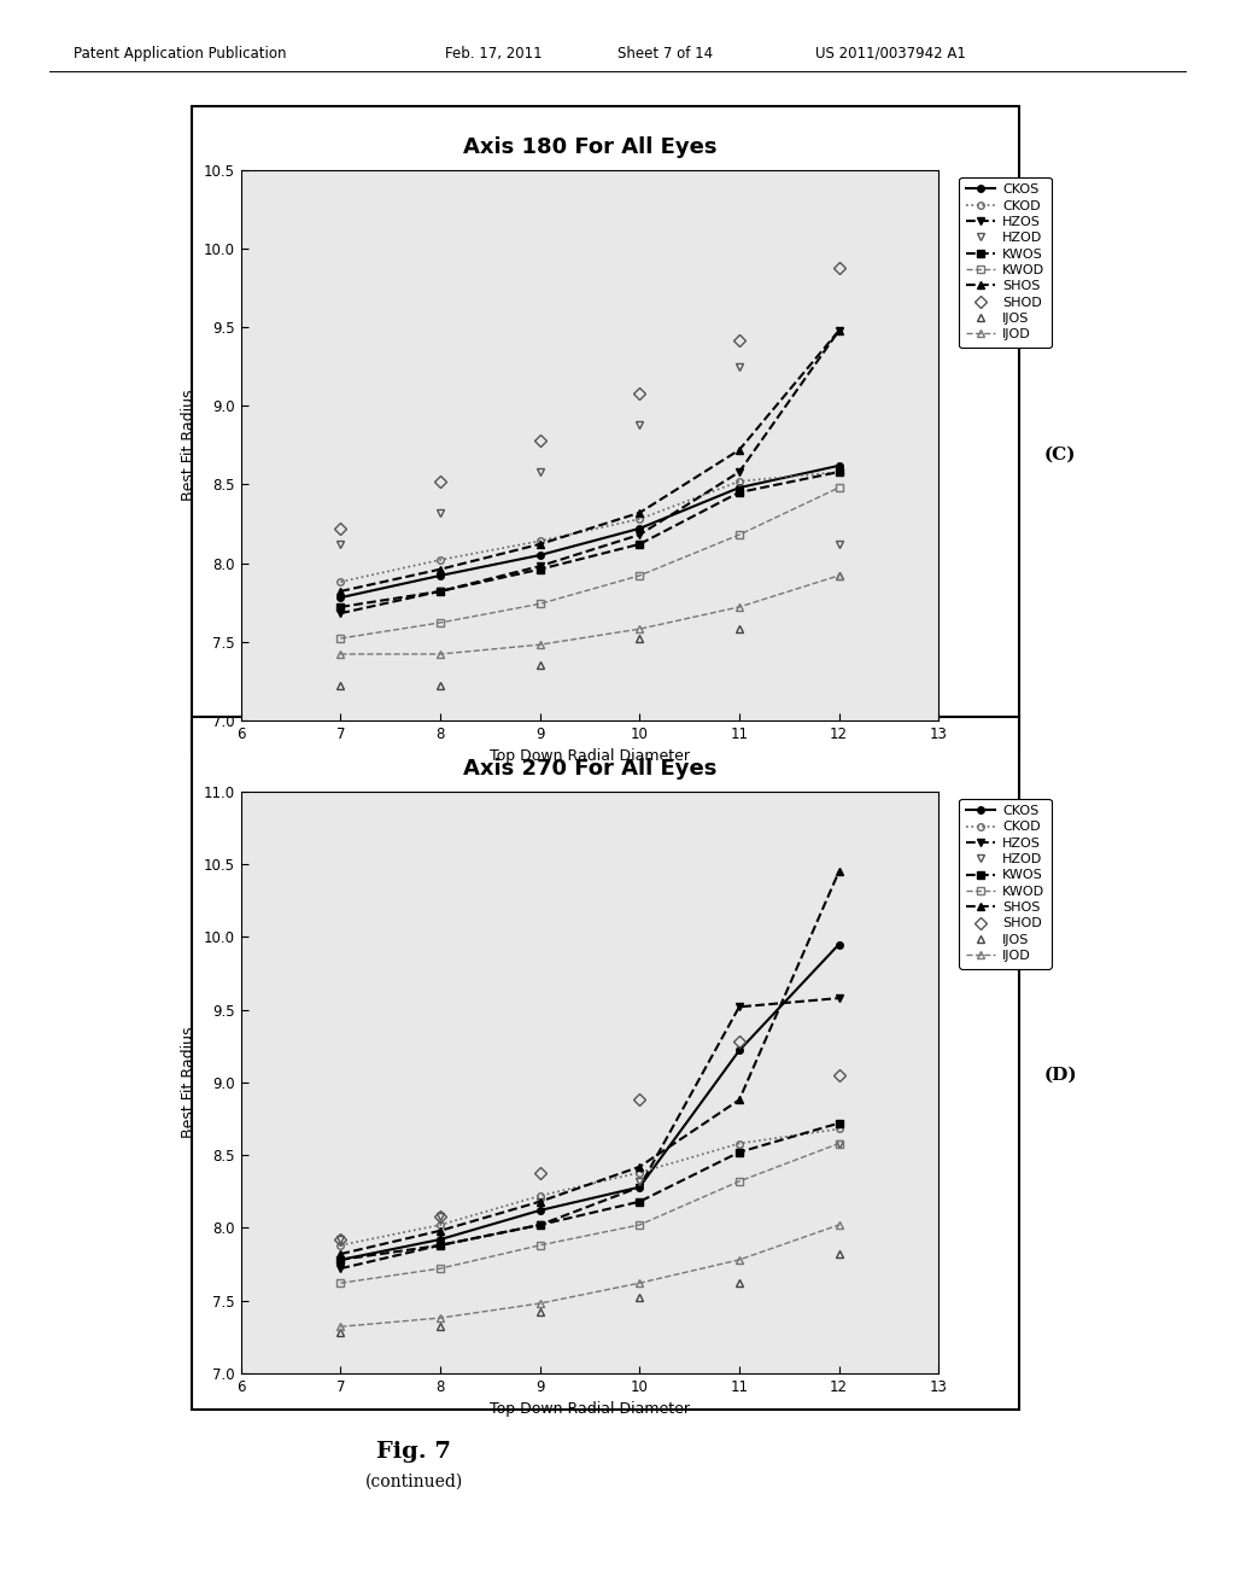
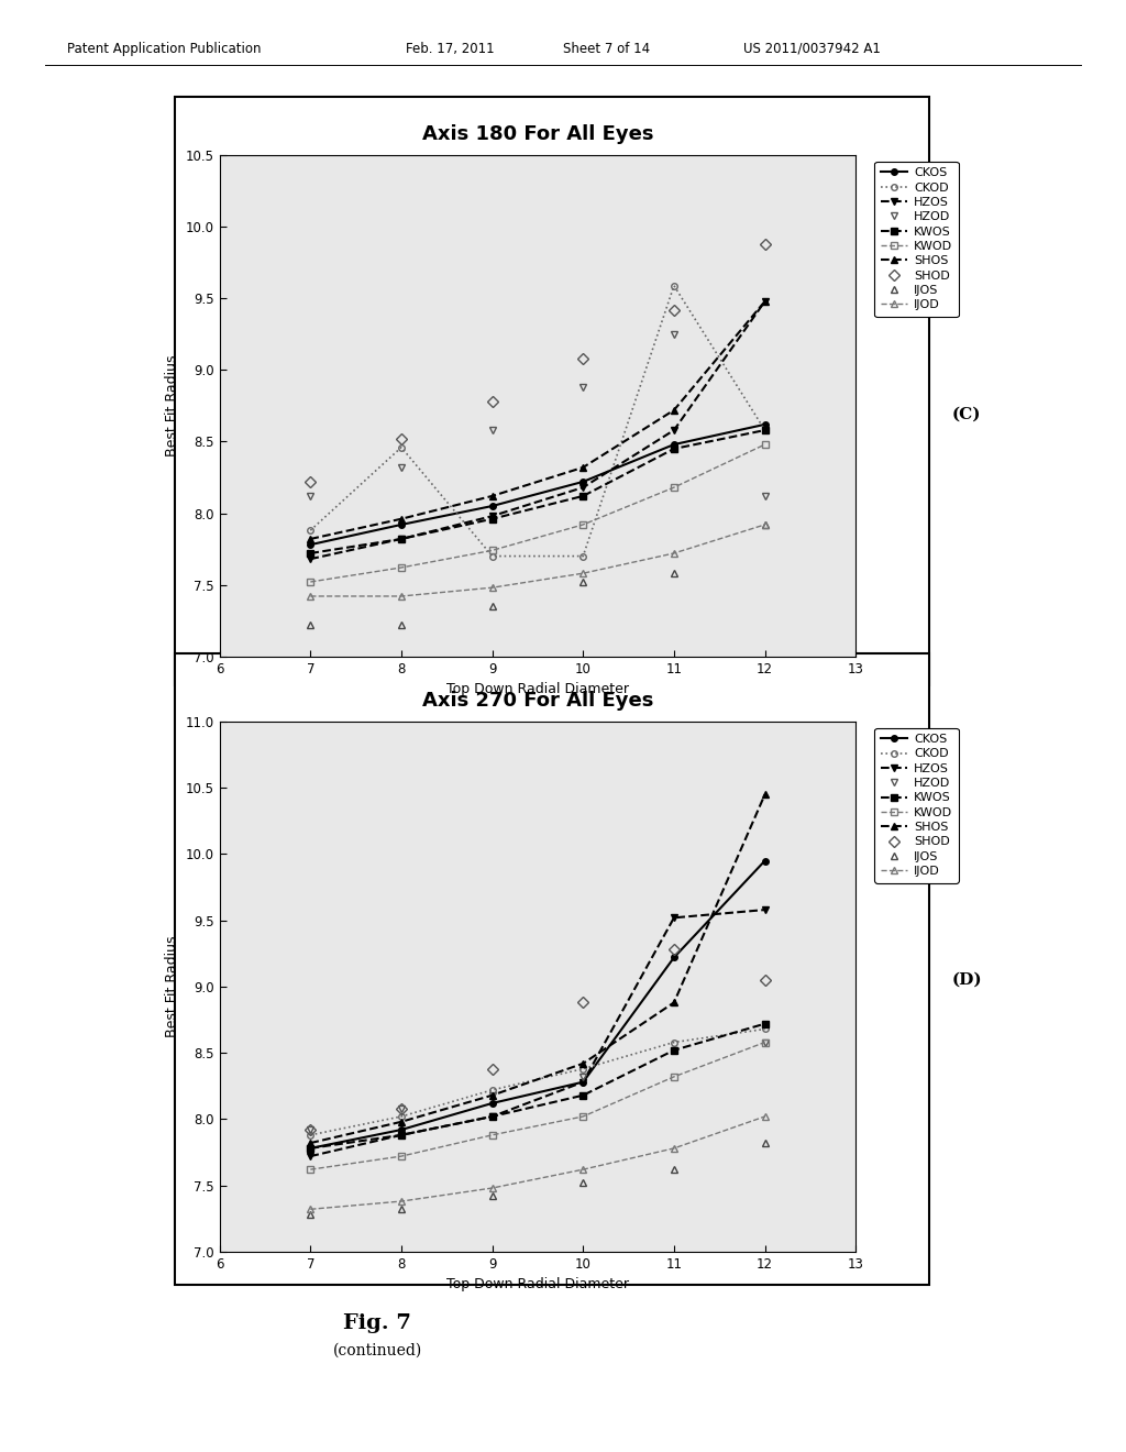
Axis 180 For All Eyes/CKOD/8: 8.02 -> 8.46
Axis 180 For All Eyes/CKOD/9: 8.14 -> 7.70
Axis 180 For All Eyes/CKOD/10: 8.28 -> 7.70
Axis 180 For All Eyes/CKOD/11: 8.52 -> 9.59
